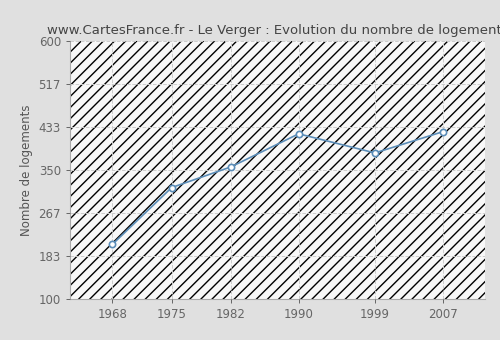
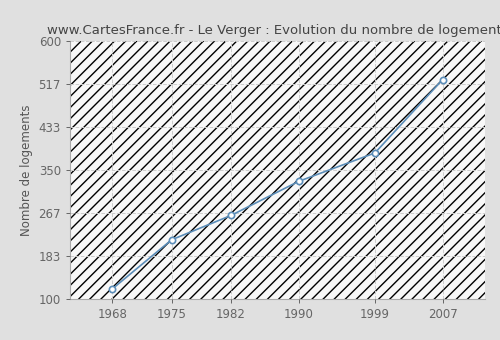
1968: 206 -> 120
1975: 316 -> 215
1982: 356 -> 262
1990: 420 -> 328
2007: 424 -> 525
